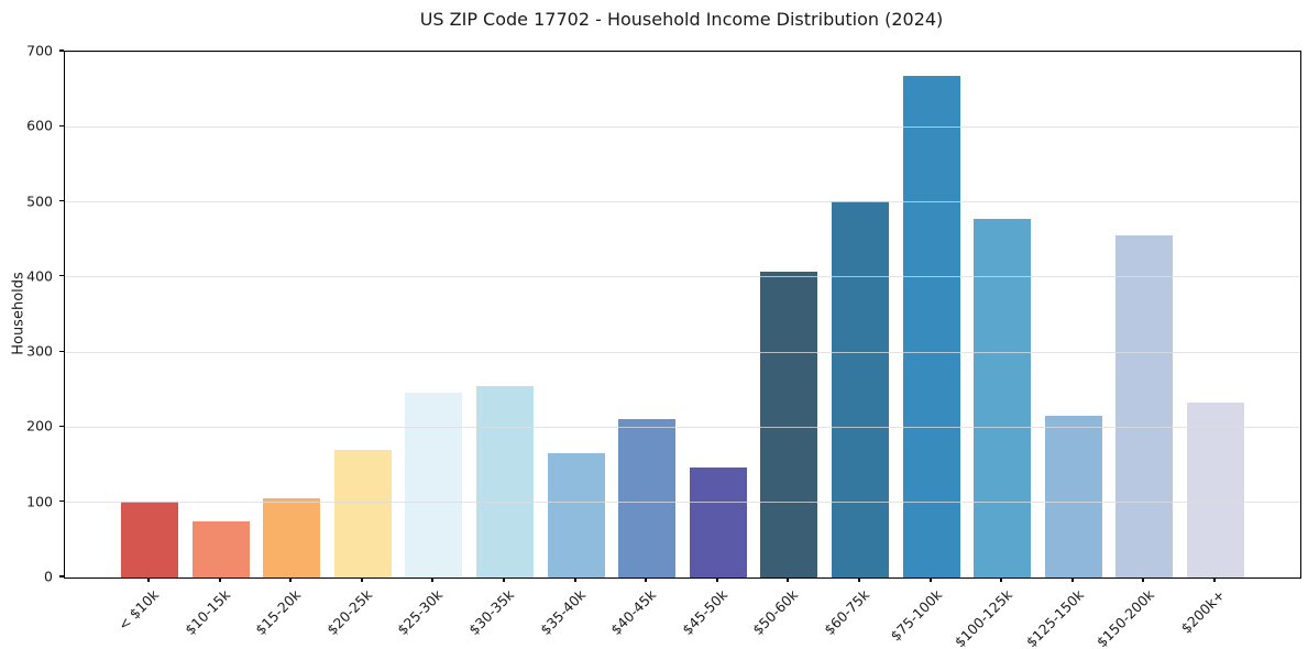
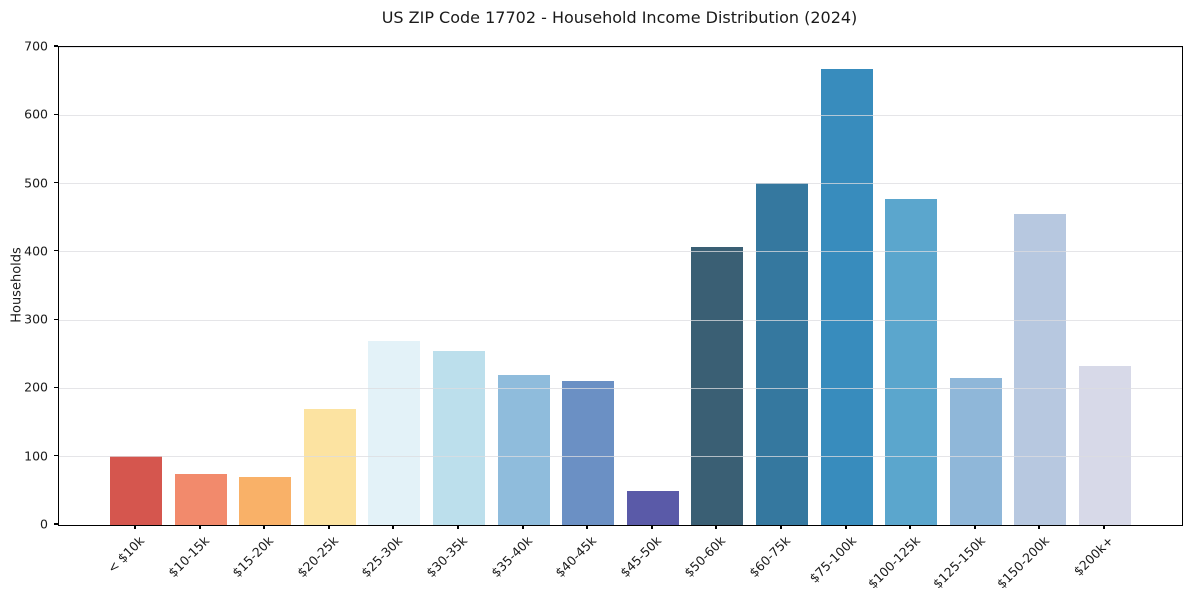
$15-20k: 100 -> 70
$25-30k: 250 -> 270
$35-40k: 160 -> 220
$45-50k: 150 -> 50
